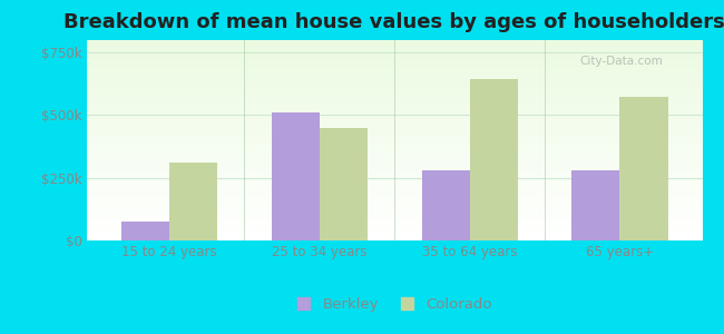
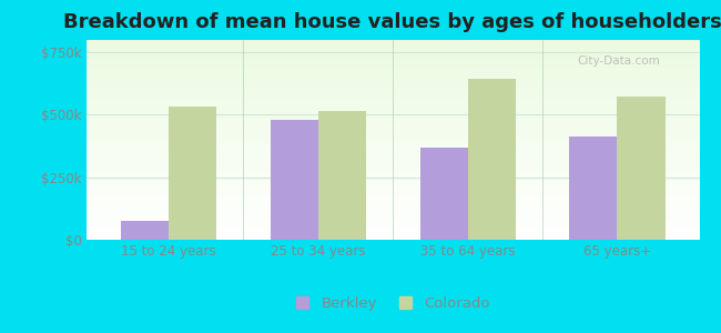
Colorado/15 to 24 years: $310k -> $535k
Berkley/25 to 34 years: $510k -> $480k
Colorado/25 to 34 years: $450k -> $515k
Berkley/35 to 64 years: $280k -> $370k
Berkley/65 years+: $280k -> $415k
